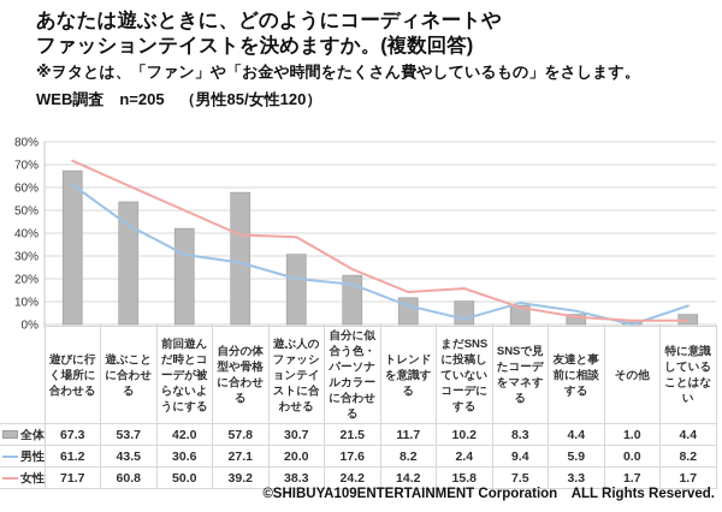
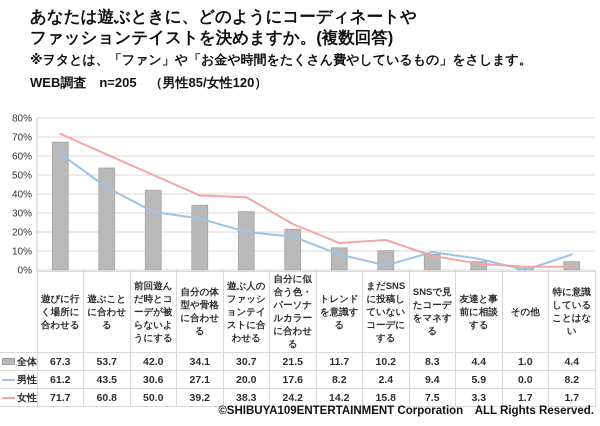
全体/自分の体型や骨格に合わせる: 57.8 -> 34.1
